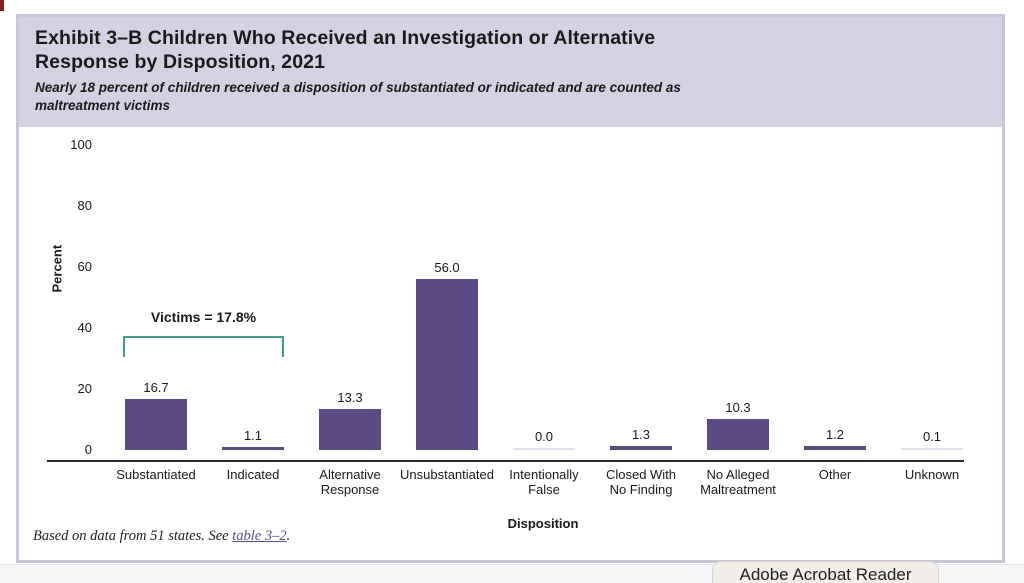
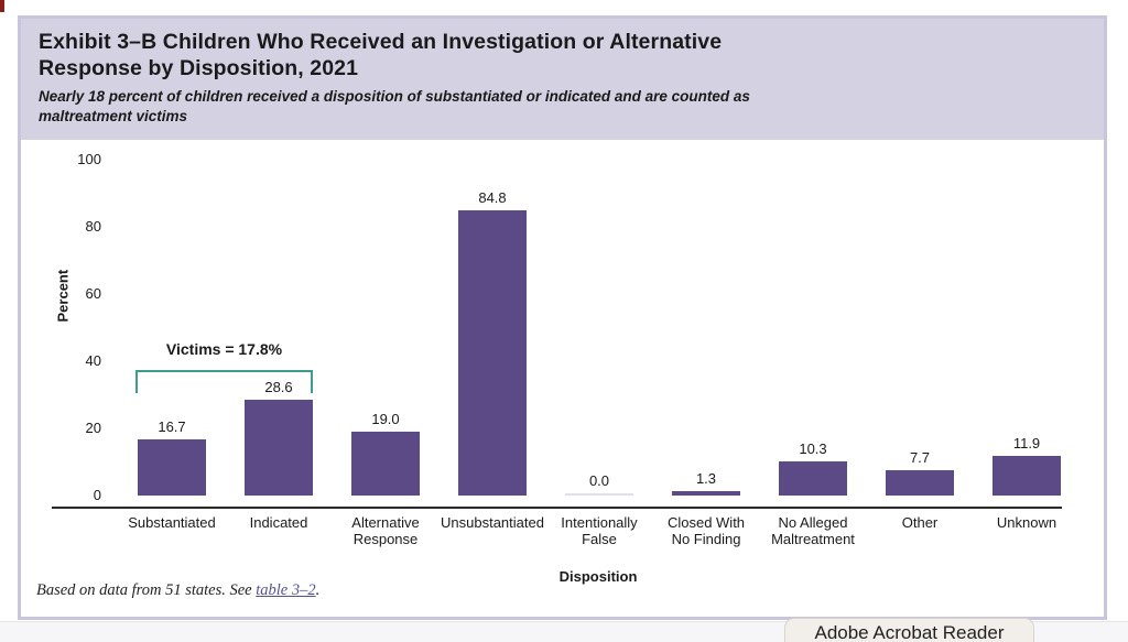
Indicated: 1.1 -> 28.6
Alternative Response: 13.3 -> 19.0
Unsubstantiated: 56.0 -> 84.8
Other: 1.2 -> 7.7
Unknown: 0.1 -> 11.9
